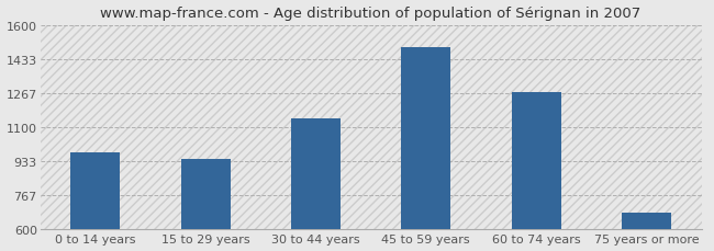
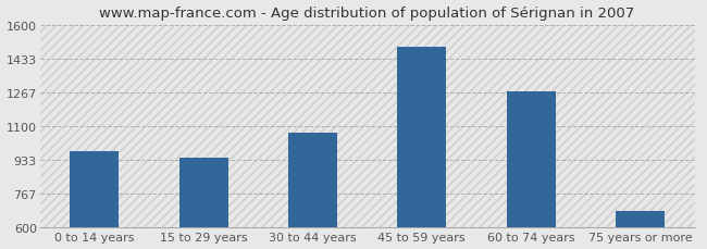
30 to 44 years: 1140 -> 1070
